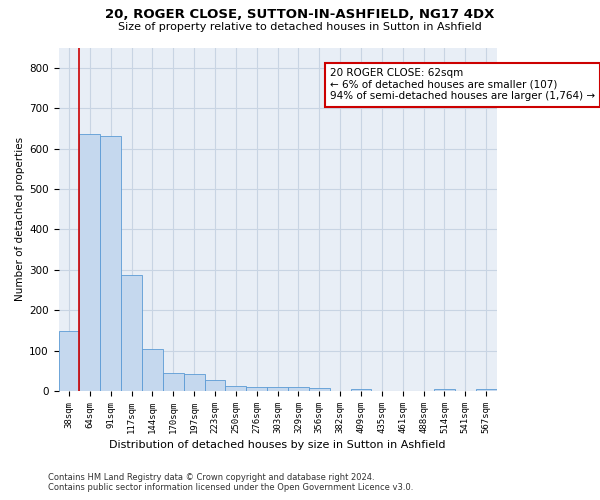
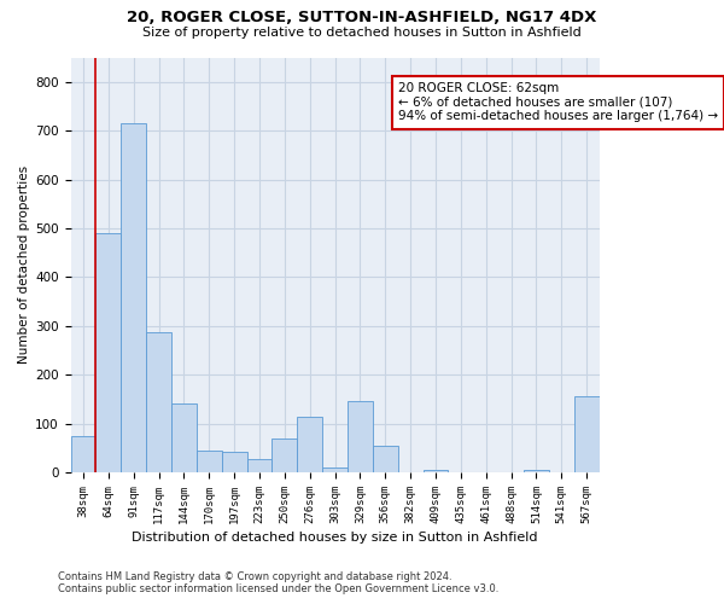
38sqm: 148 -> 75
64sqm: 635 -> 490
91sqm: 630 -> 715
144sqm: 103 -> 140
250sqm: 12 -> 70
276sqm: 11 -> 115
329sqm: 10 -> 145
356sqm: 8 -> 55
567sqm: 5 -> 155
